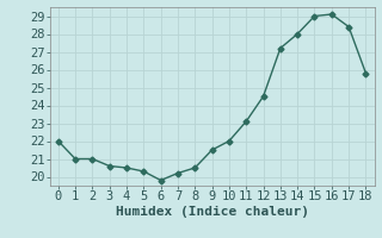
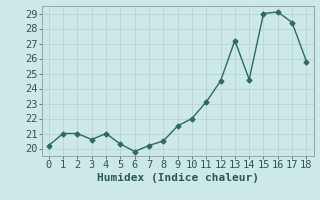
0: 22.0 -> 20.2
4: 20.5 -> 21.0
14: 28.0 -> 24.6
